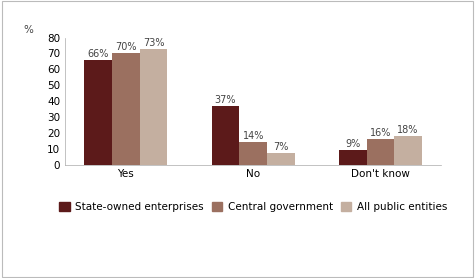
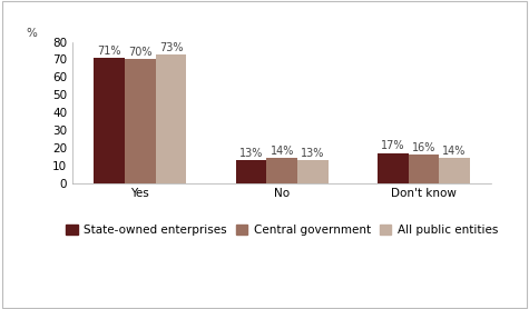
State-owned enterprises/Yes: 66% -> 71%
State-owned enterprises/No: 37% -> 13%
All public entities/No: 7% -> 13%
State-owned enterprises/Don't know: 9% -> 17%
All public entities/Don't know: 18% -> 14%
